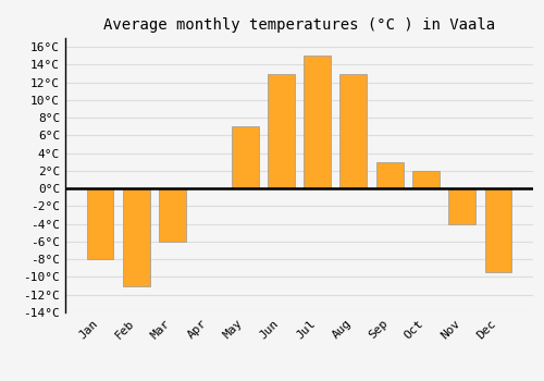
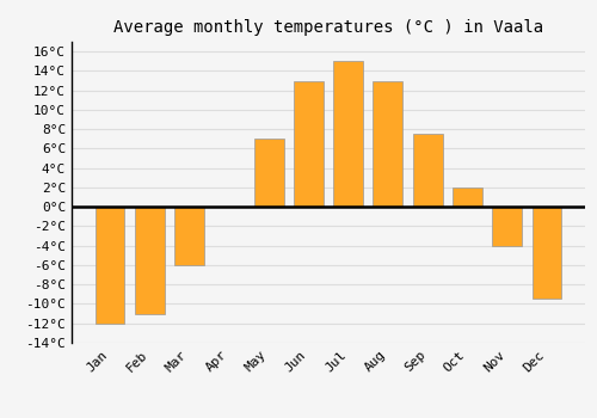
Jan: -8.0°C -> -12.0°C
Sep: 3.0°C -> 7.5°C
